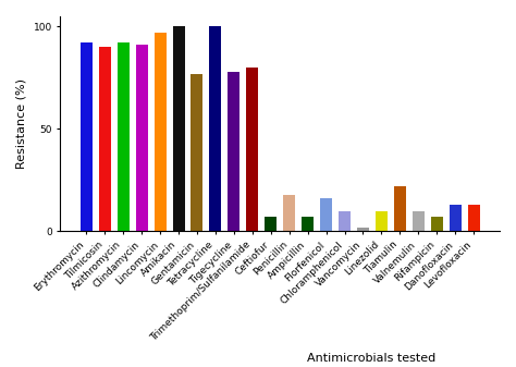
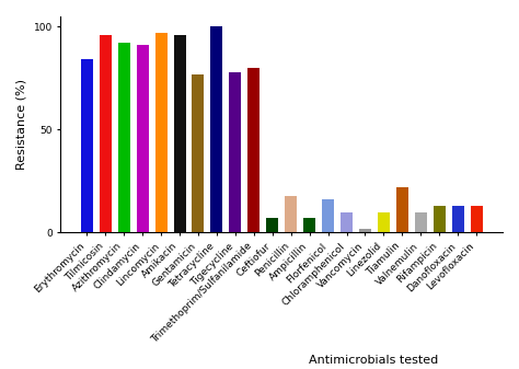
Erythromycin: 92 -> 84
Tilmicosin: 90 -> 96
Amikacin: 100 -> 96
Rifampicin: 7 -> 13
